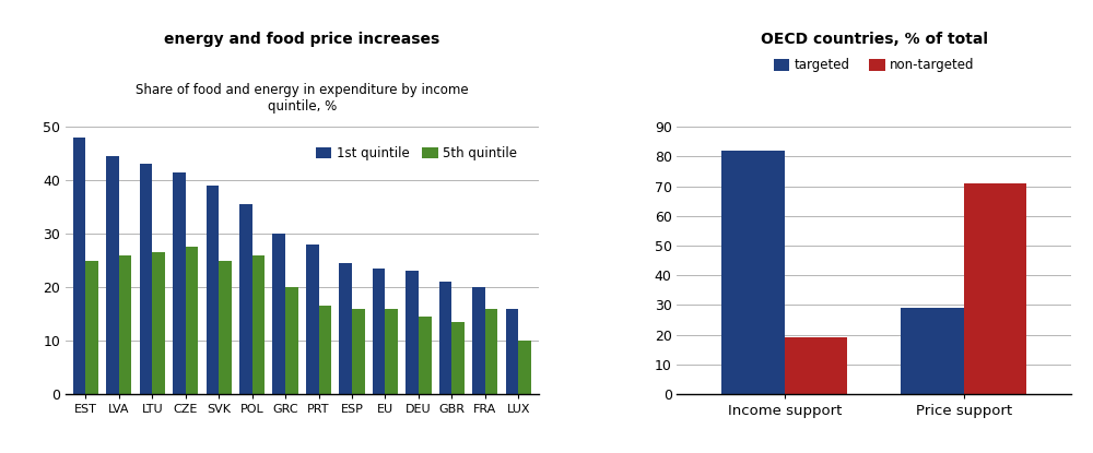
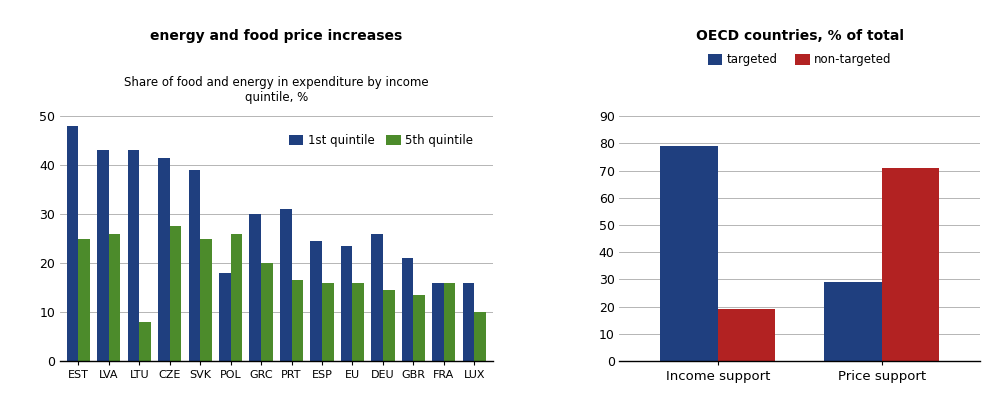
1st quintile/LVA: 44.5 -> 43.0
5th quintile/LTU: 26.5 -> 8.0
1st quintile/POL: 35.5 -> 18.0
1st quintile/PRT: 28.0 -> 31.0
1st quintile/DEU: 23.0 -> 26.0
1st quintile/FRA: 20.0 -> 16.0
targeted/Income support: 82 -> 79
